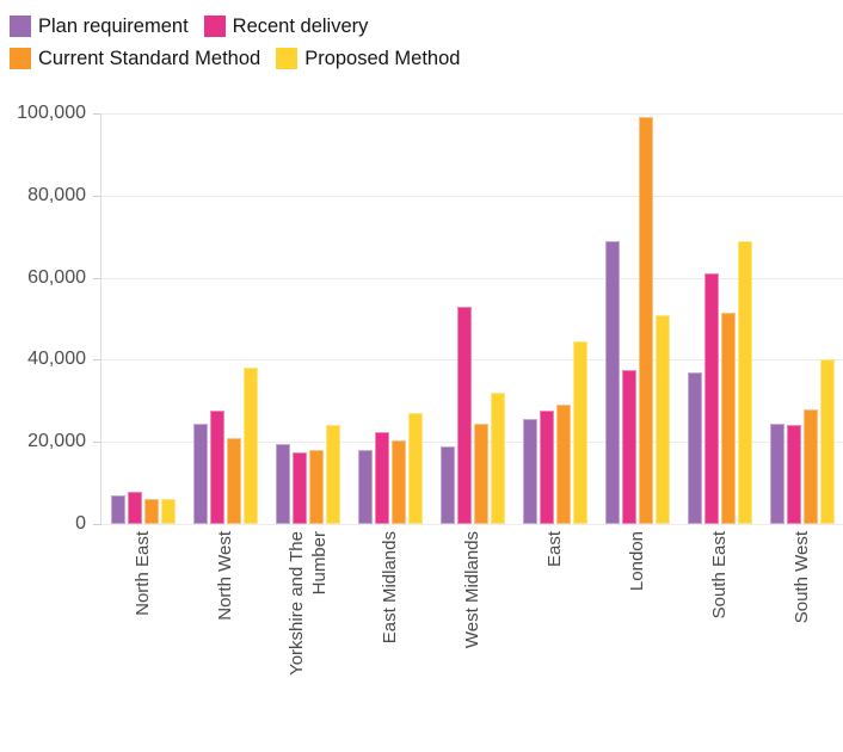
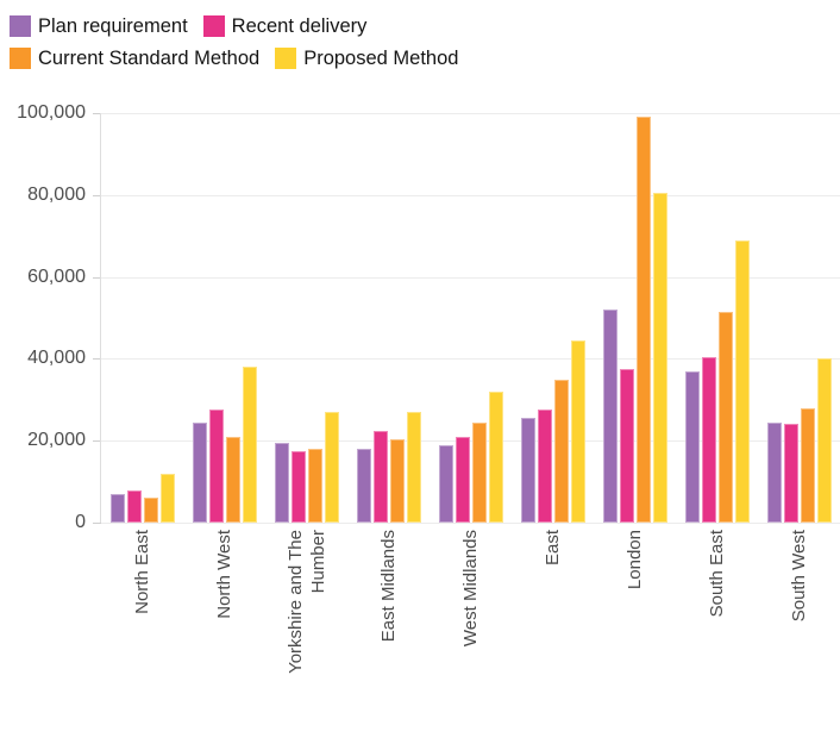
Proposed Method/North East: 6000 -> 12000
Proposed Method/Yorkshire and The Humber: 24000 -> 27000
Recent delivery/West Midlands: 53000 -> 21000
Current Standard Method/East: 29000 -> 35000
Plan requirement/London: 69000 -> 52000
Proposed Method/London: 51000 -> 80000
Recent delivery/South East: 61000 -> 40000
